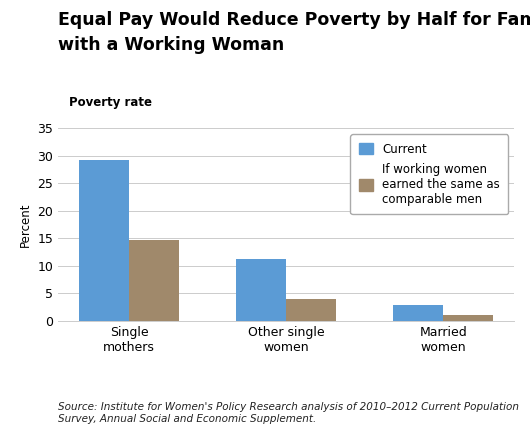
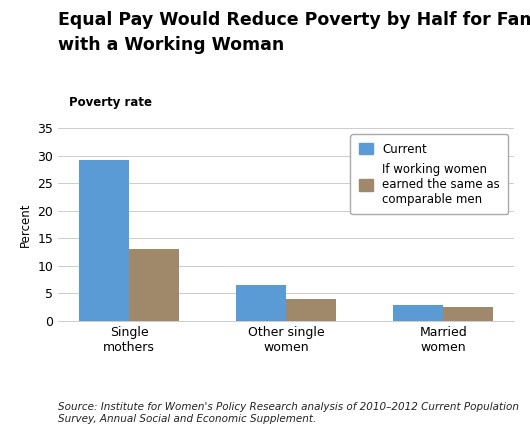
If working women earned the same as comparable men/Single mothers: 14.8 -> 13.0
Current/Other single women: 11.2 -> 6.6
If working women earned the same as comparable men/Married women: 1.1 -> 2.6
